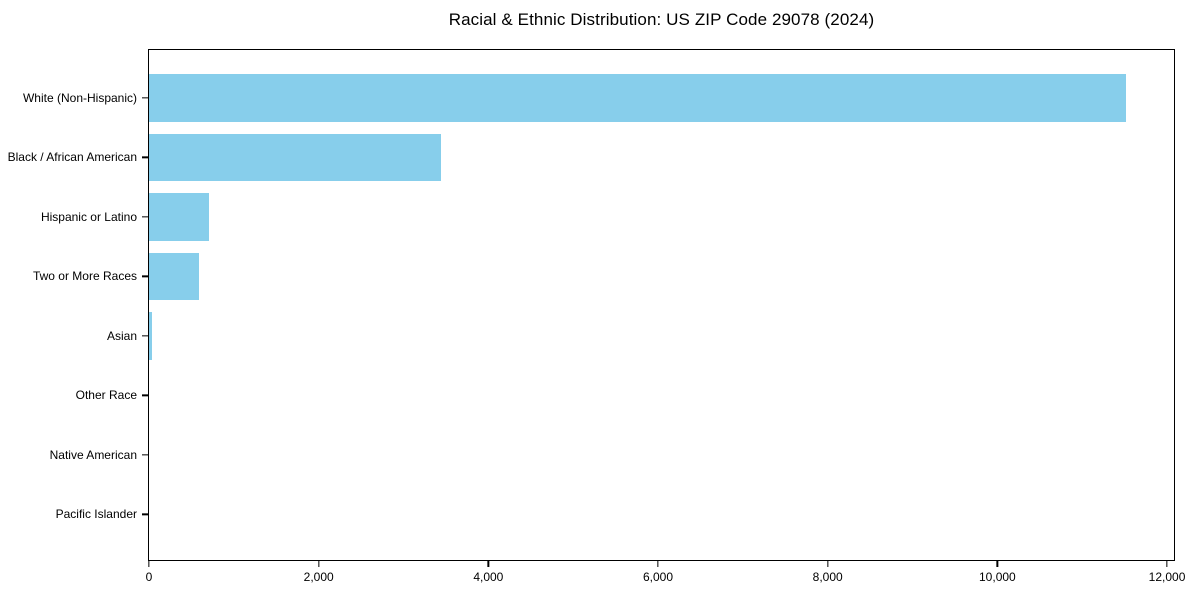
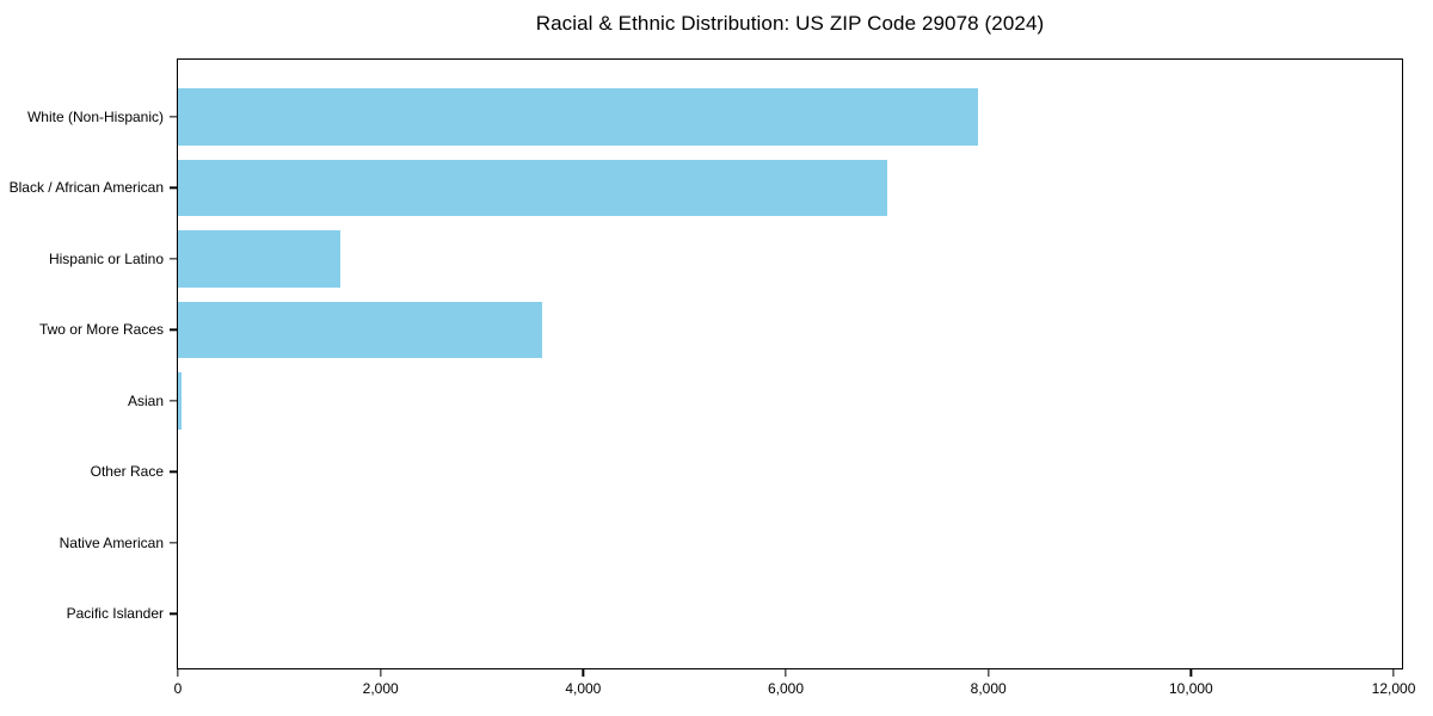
White (Non-Hispanic): 11500 -> 7900
Black / African American: 3400 -> 7000
Hispanic or Latino: 700 -> 1600
Two or More Races: 600 -> 3600
